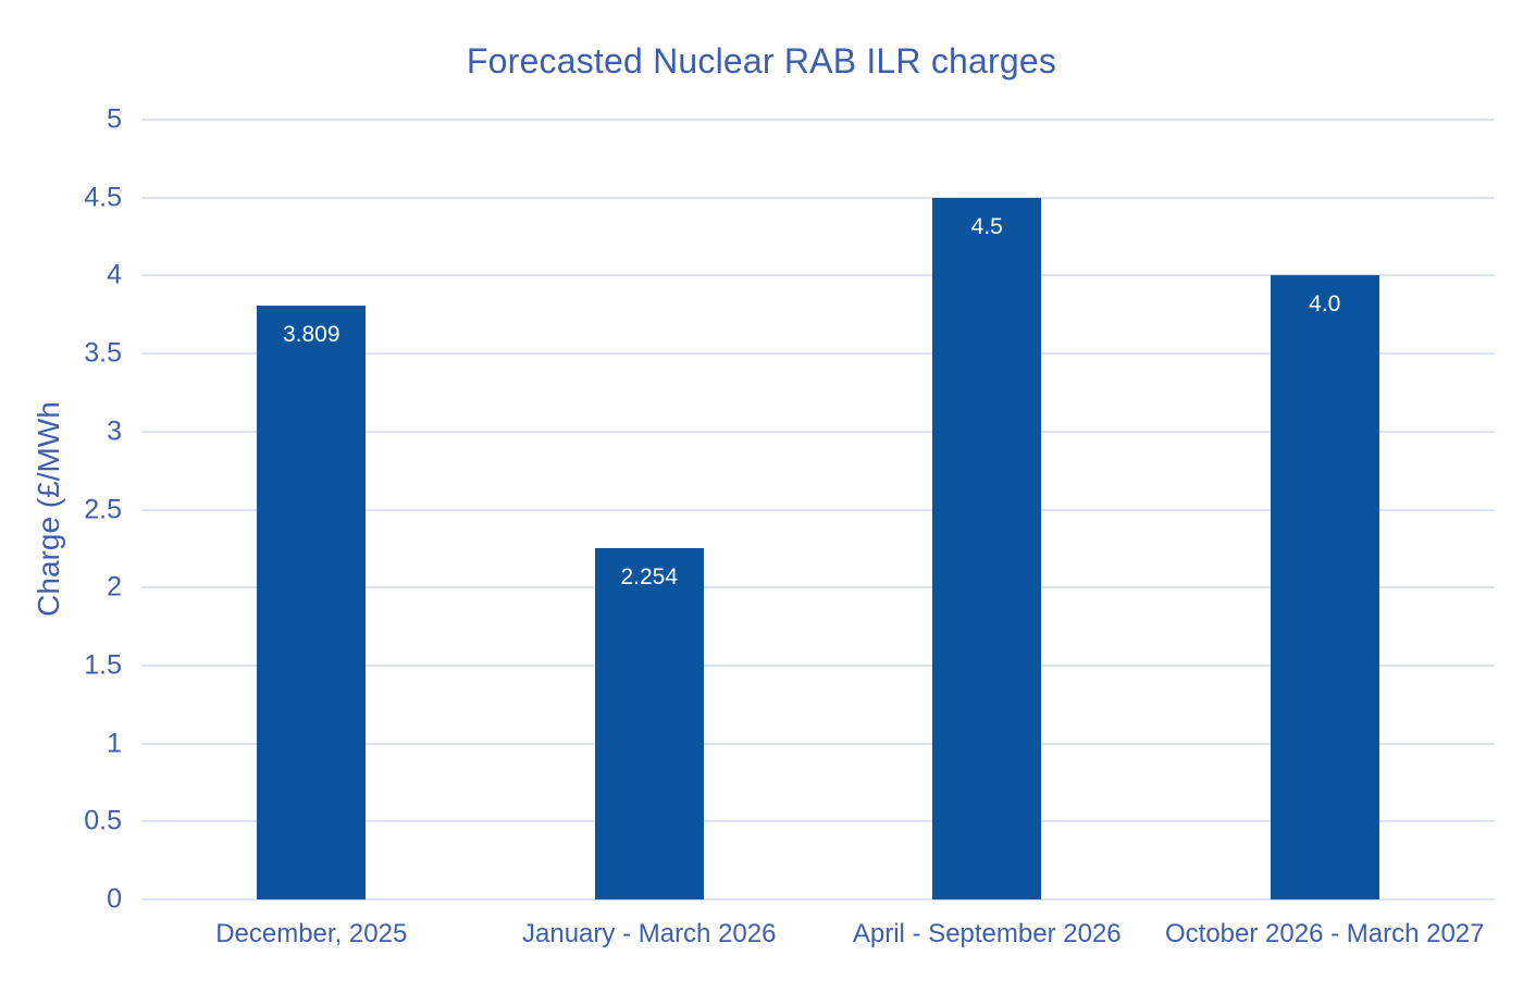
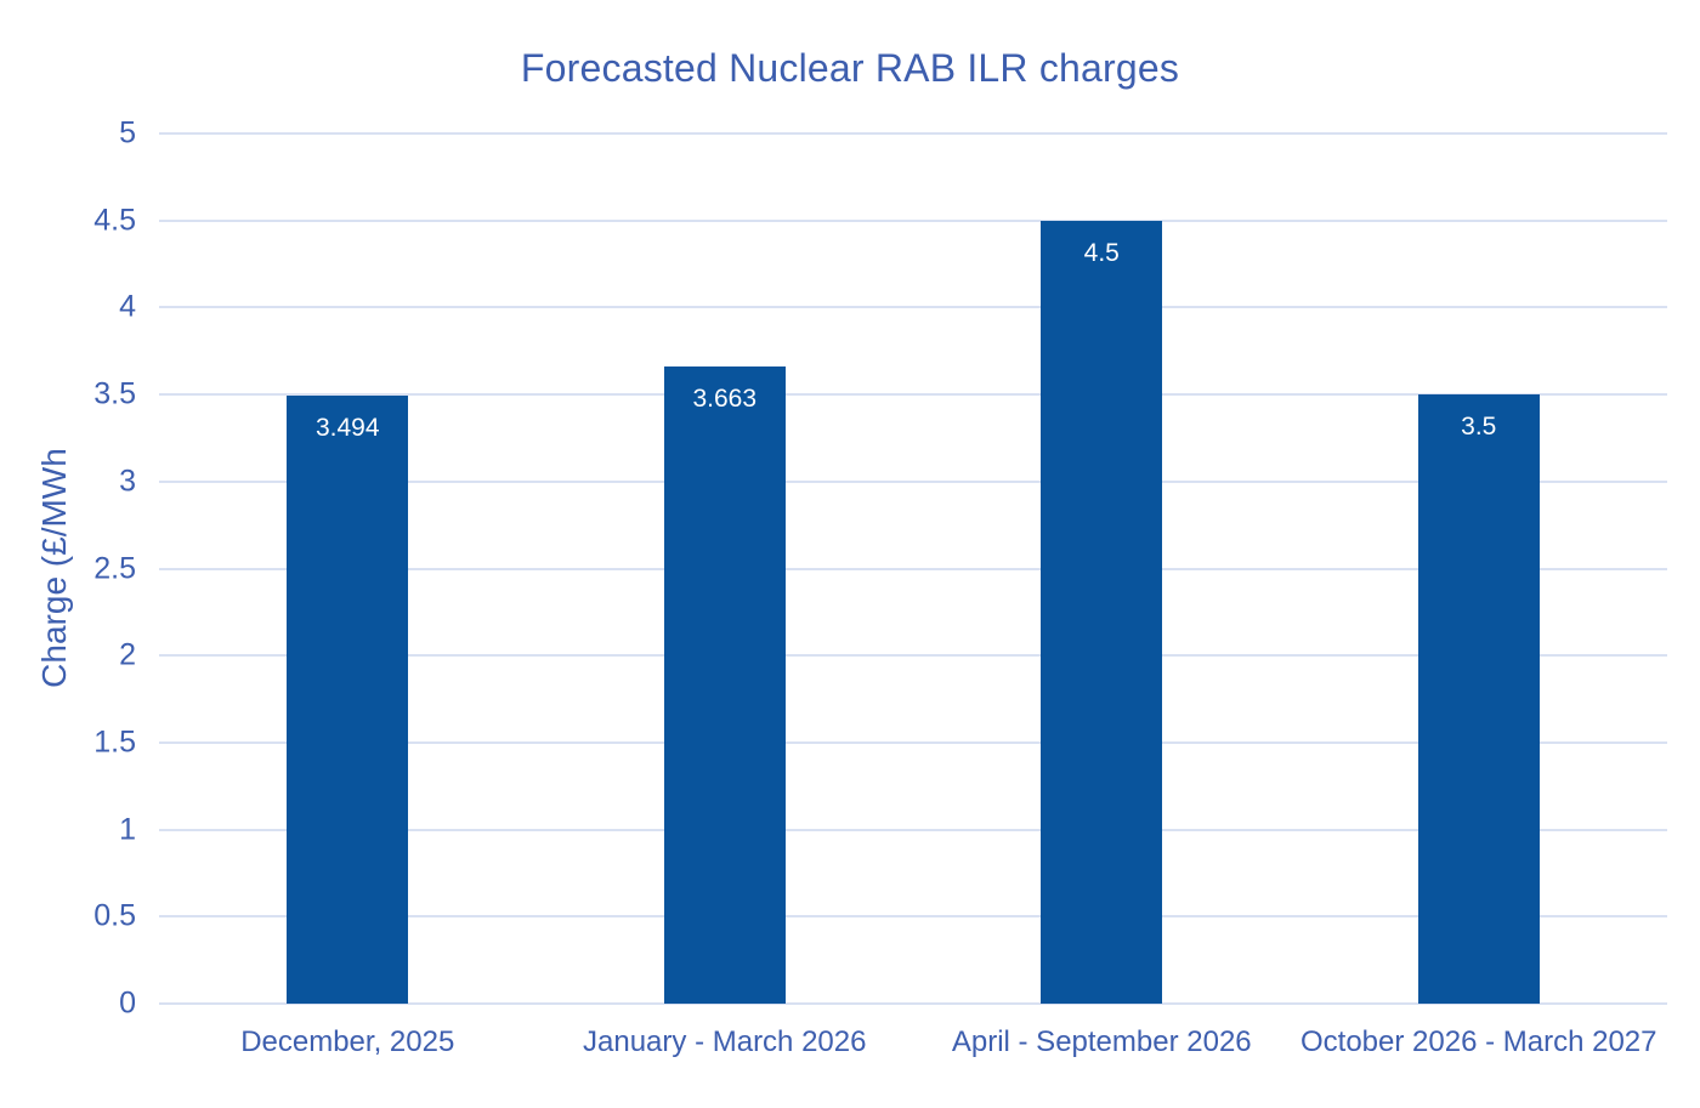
December, 2025: 3.809 -> 3.494
January - March 2026: 2.254 -> 3.663
October 2026 - March 2027: 4.0 -> 3.5
